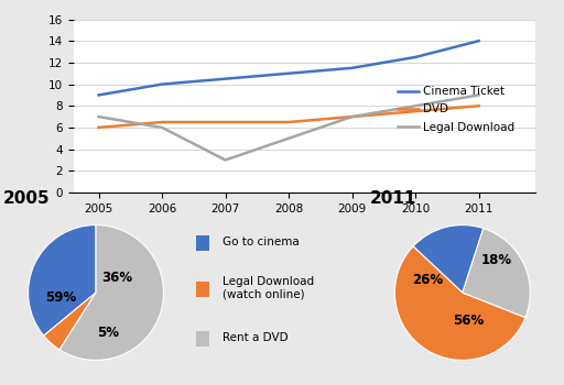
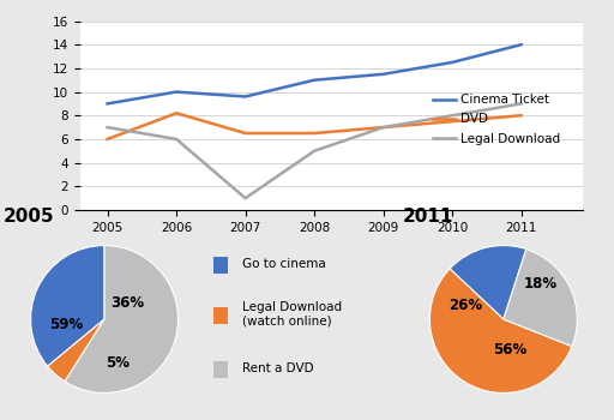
DVD/2006: 6.5 -> 8.2
Cinema Ticket/2007: 10.5 -> 9.6
Legal Download/2007: 3 -> 1
